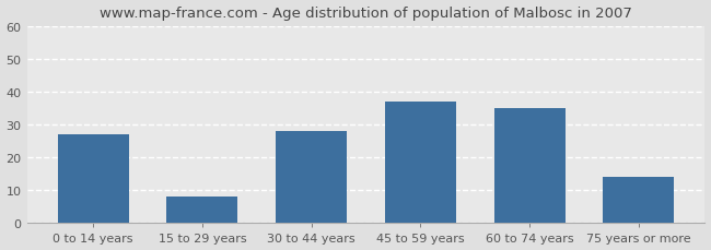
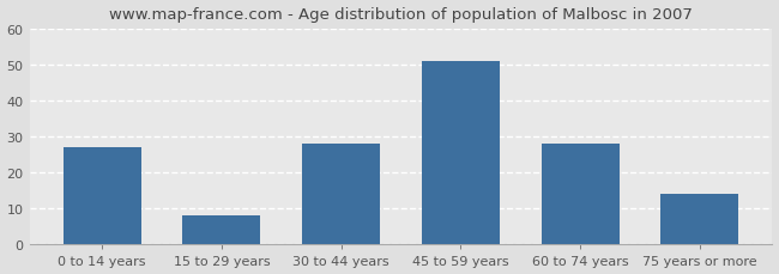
45 to 59 years: 37 -> 51
60 to 74 years: 35 -> 28
